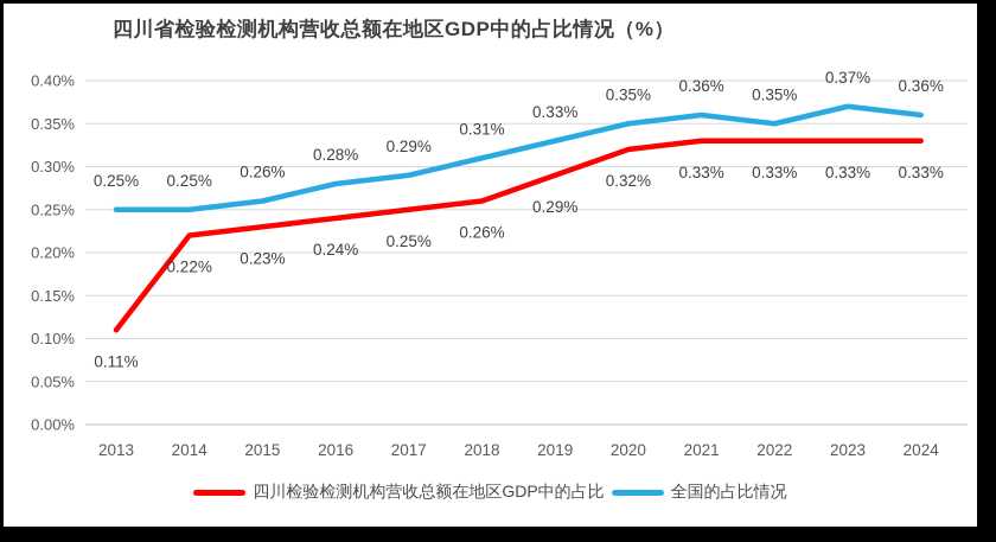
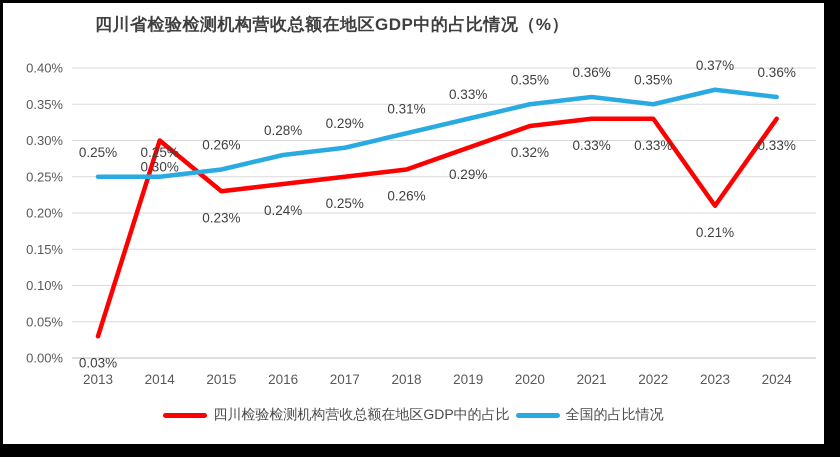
四川检验检测机构营收总额在地区GDP中的占比/2013: 0.11% -> 0.03%
四川检验检测机构营收总额在地区GDP中的占比/2014: 0.22% -> 0.30%
四川检验检测机构营收总额在地区GDP中的占比/2023: 0.33% -> 0.21%
